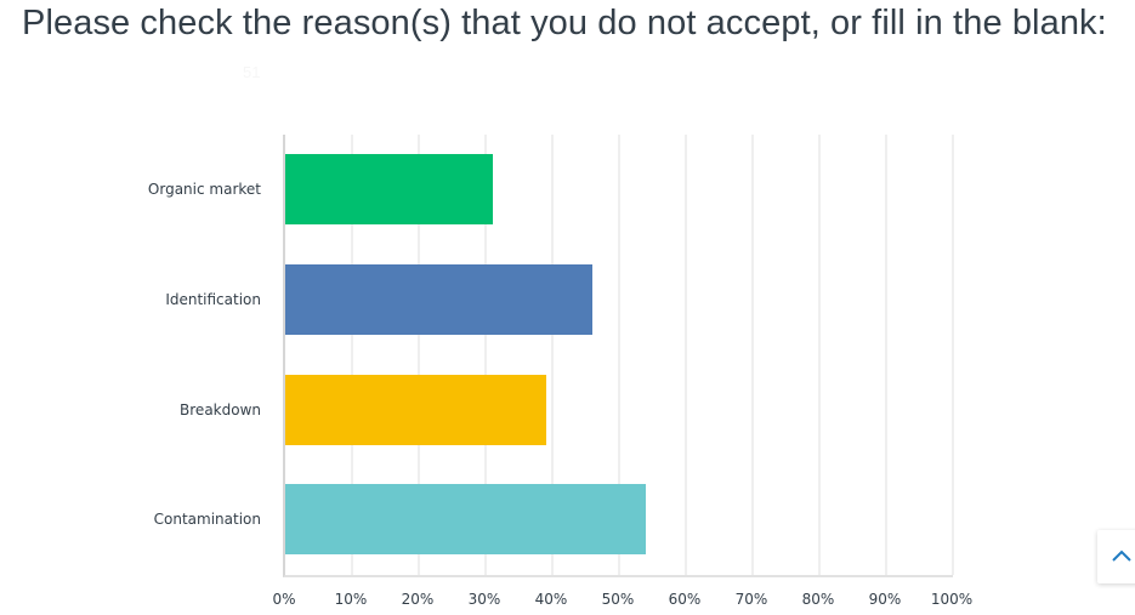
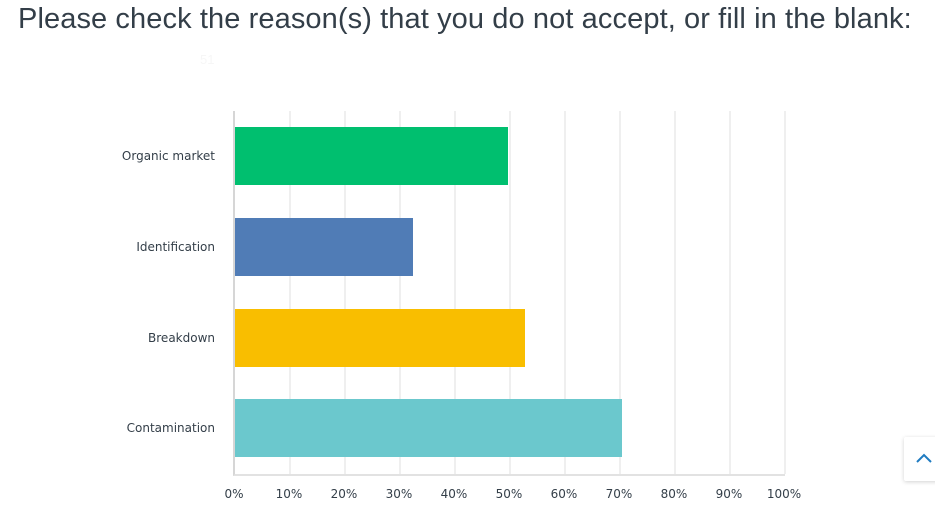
Organic market: 31% -> 50%
Identification: 46% -> 32%
Breakdown: 39% -> 53%
Contamination: 54% -> 70%
